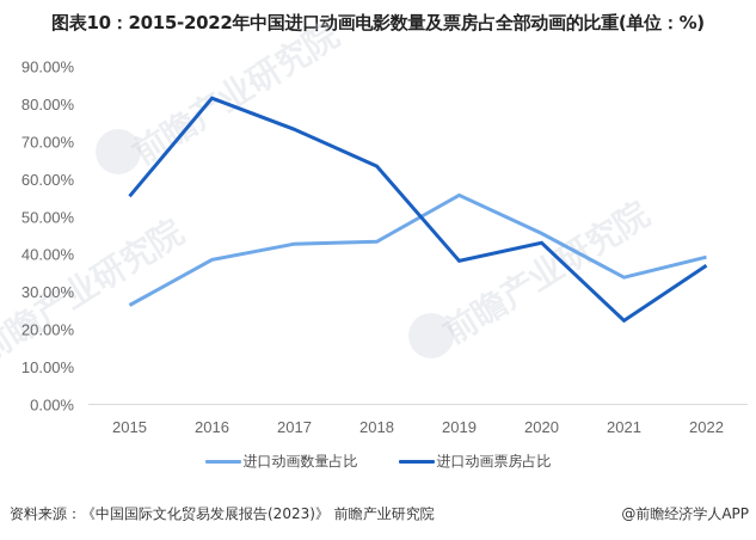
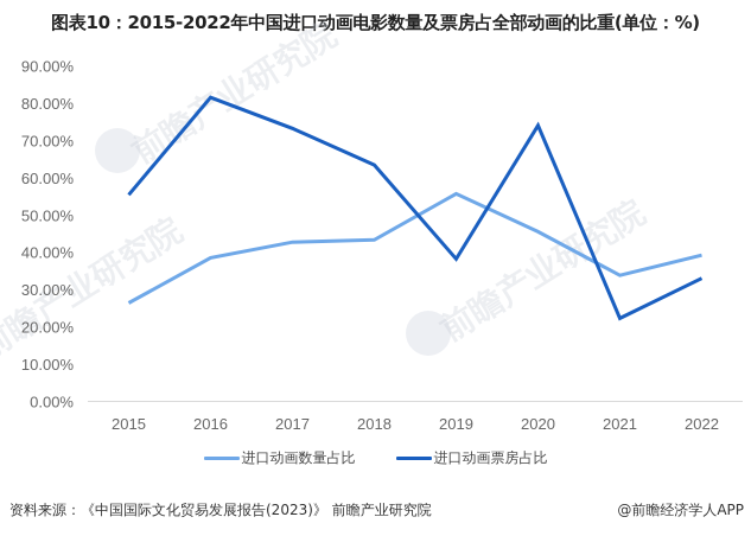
进口动画票房占比/2020: 43% -> 74%
进口动画票房占比/2022: 37% -> 33%
